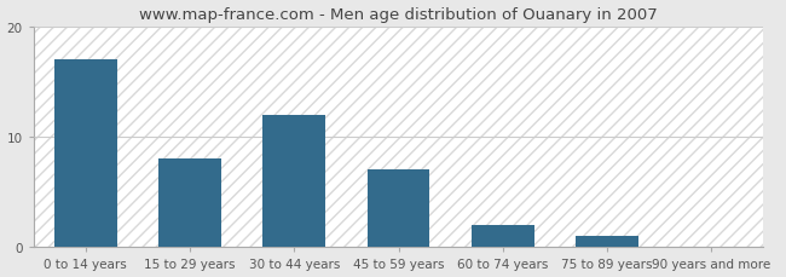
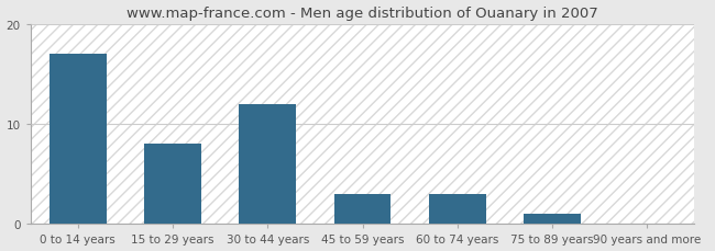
45 to 59 years: 7.0 -> 3.0
60 to 74 years: 2.0 -> 3.0
